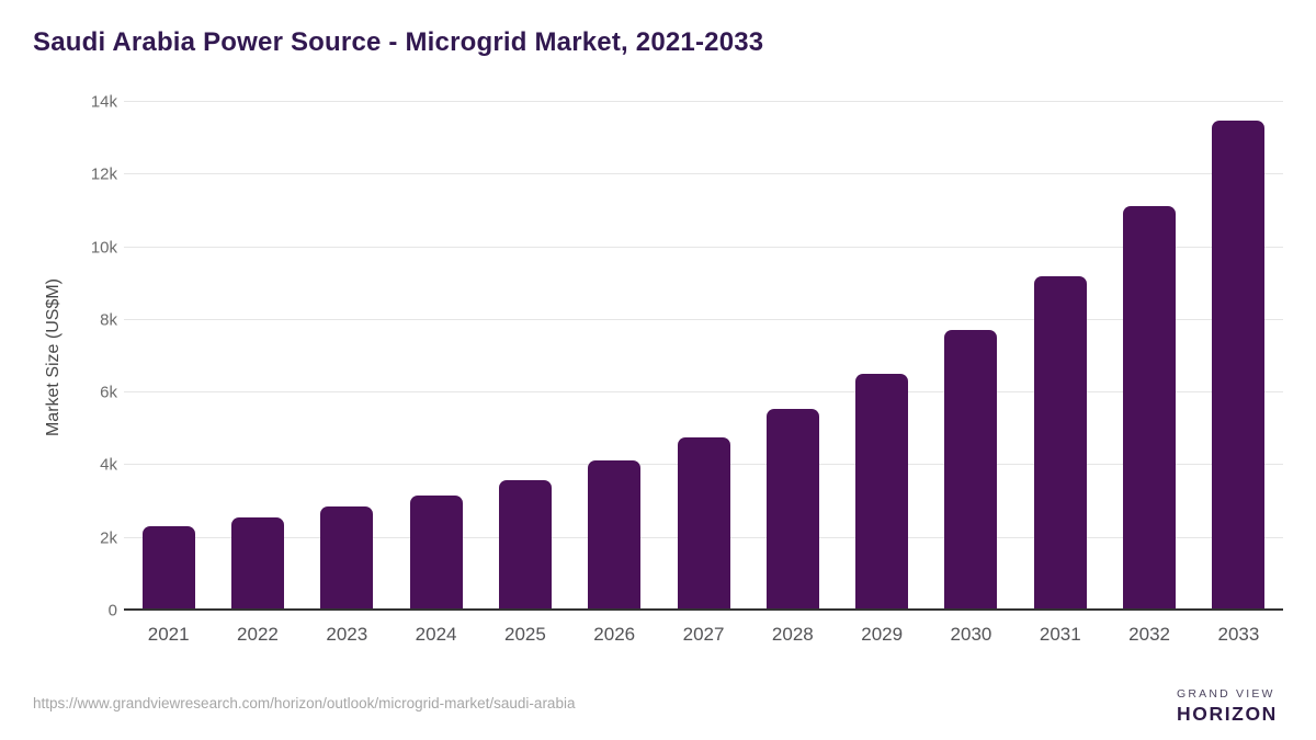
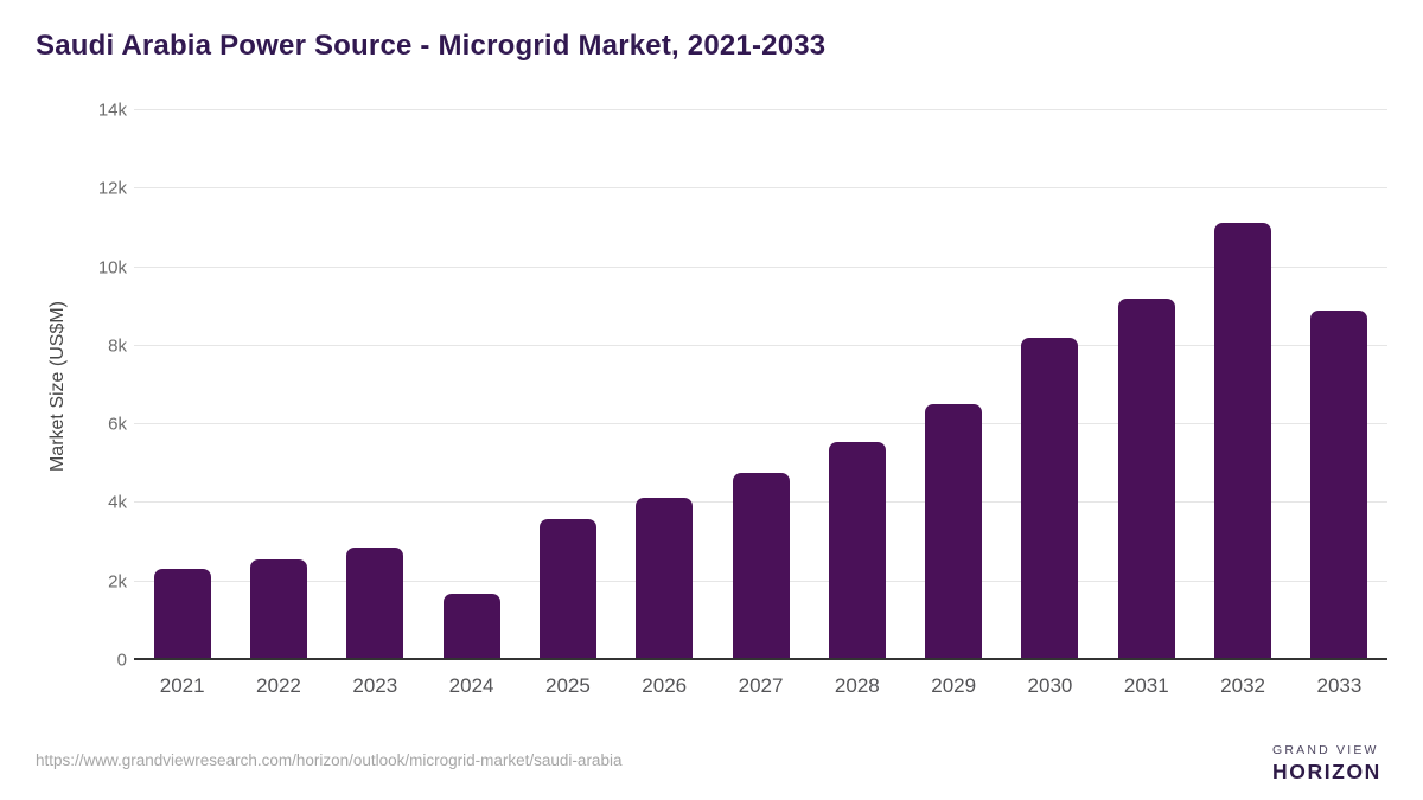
2024: 3.2k -> 1.7k
2030: 7.7k -> 8.2k
2033: 13.5k -> 8.9k
